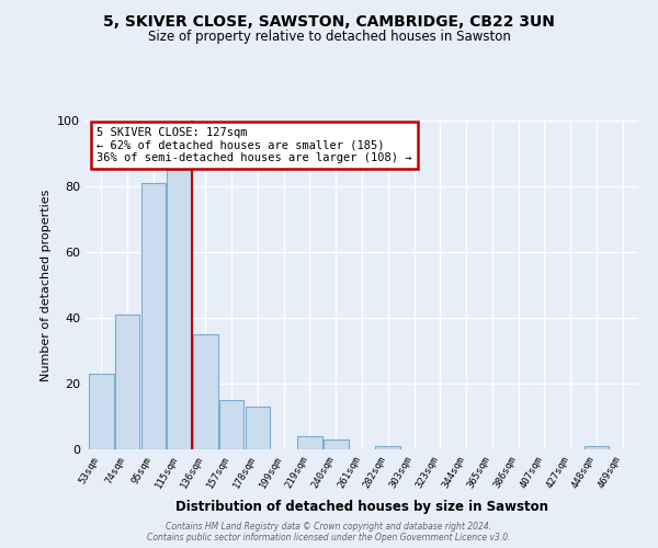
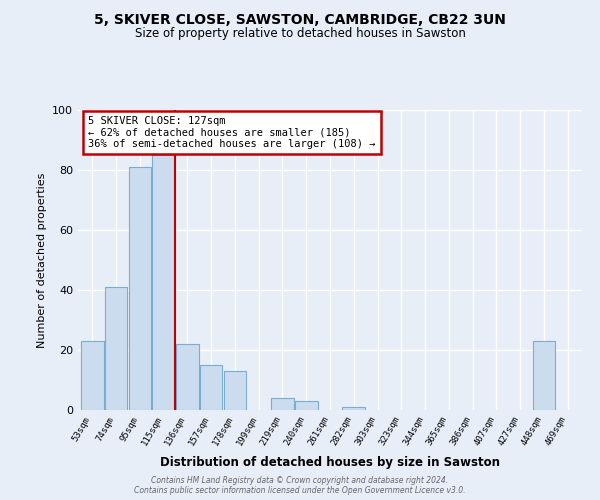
136sqm: 35 -> 22
448sqm: 1 -> 23
